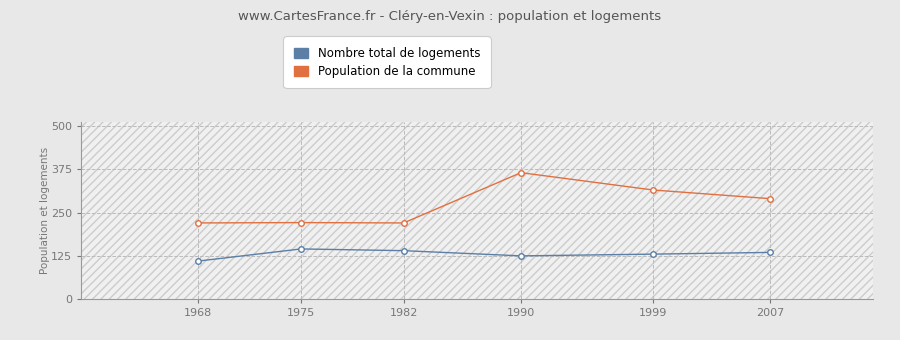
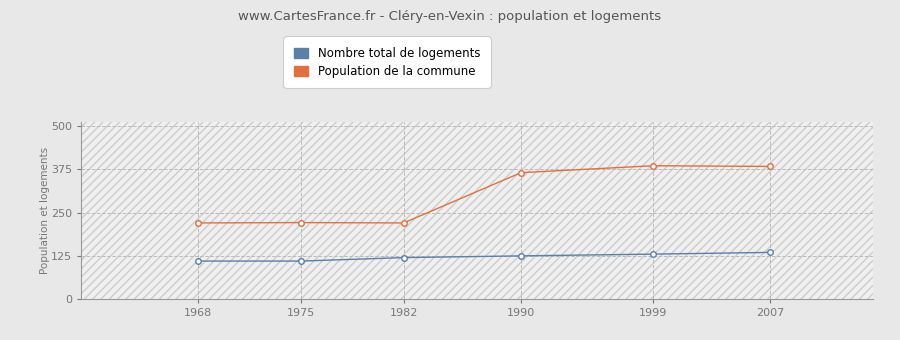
Nombre total de logements/1975: 145 -> 110
Nombre total de logements/1982: 140 -> 120
Population de la commune/1999: 315 -> 385
Population de la commune/2007: 290 -> 383
